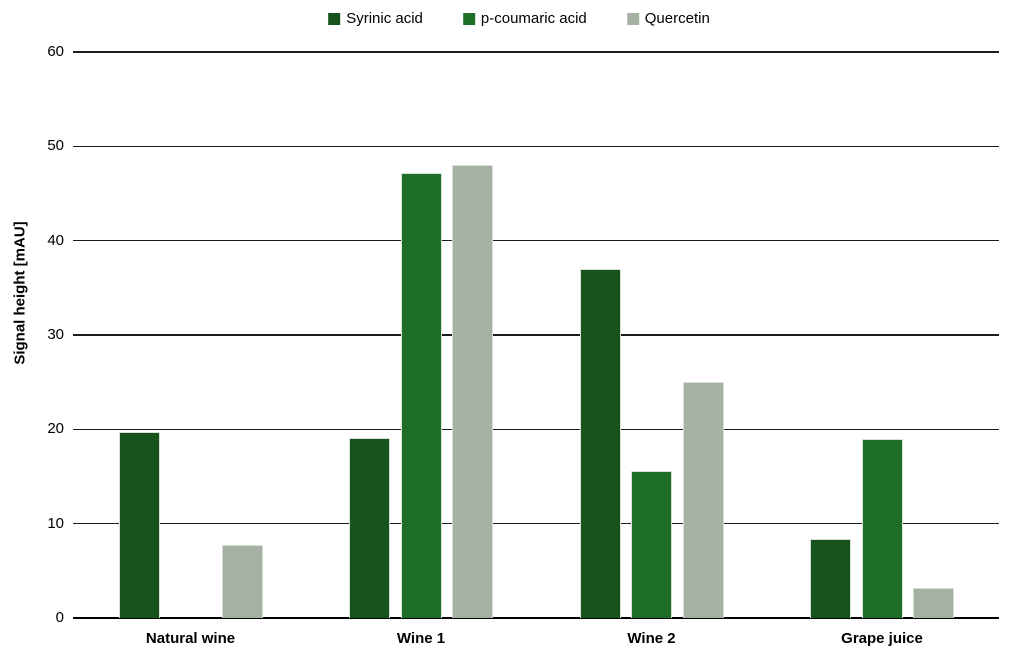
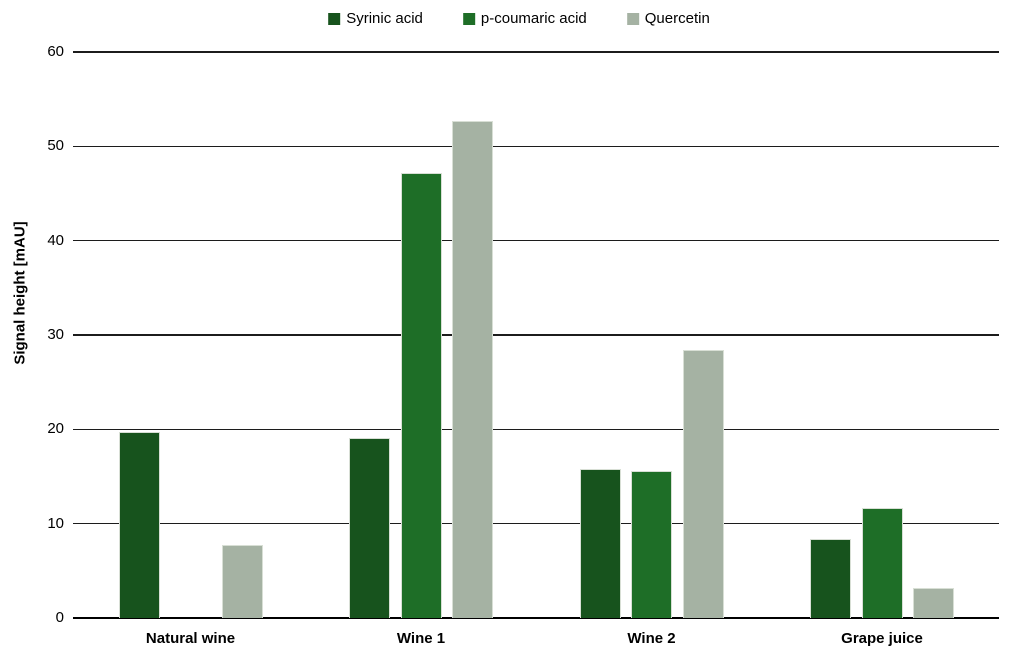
Quercetin/Wine 1: 48 -> 53
Syrinic acid/Wine 2: 37 -> 16
Quercetin/Wine 2: 25 -> 28
p-coumaric acid/Grape juice: 19 -> 12
